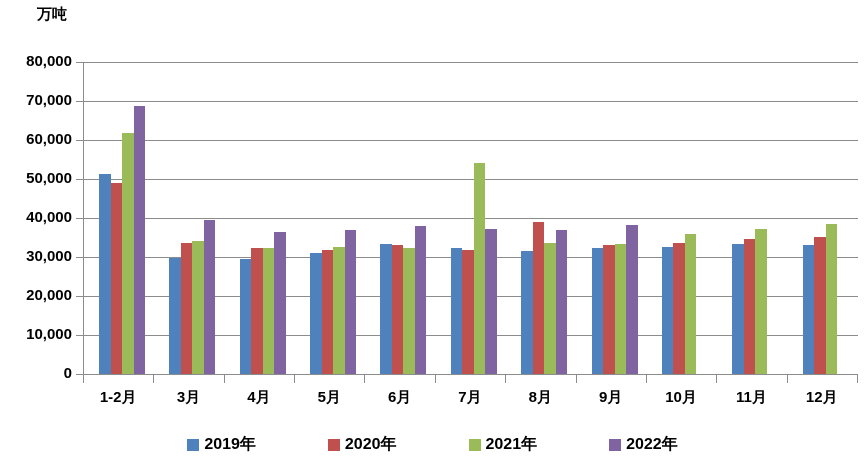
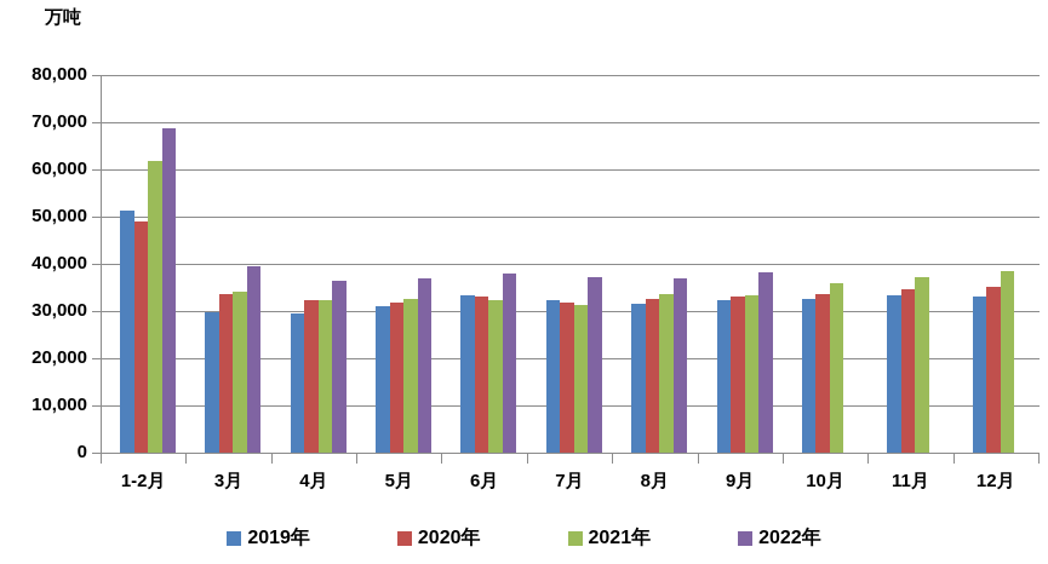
2021年/7月: 54000 -> 31000
2020年/8月: 39000 -> 33000
